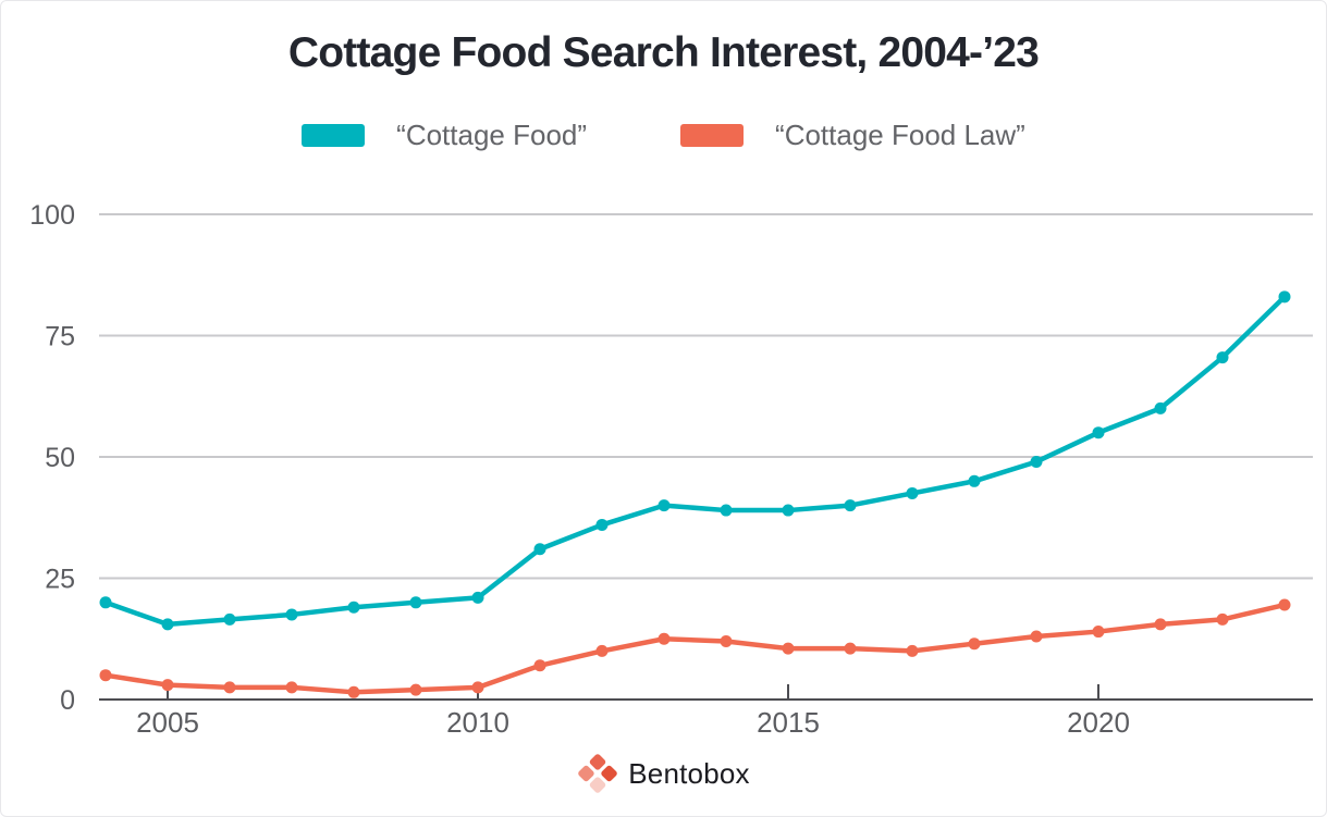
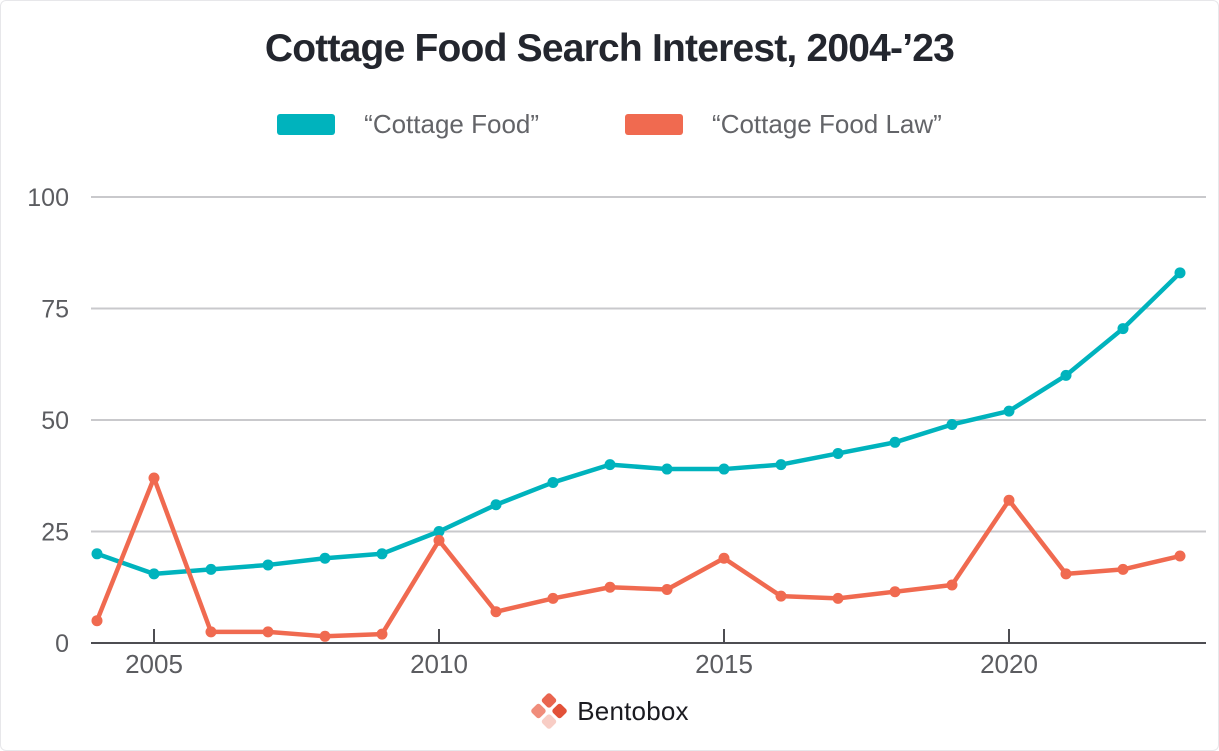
“Cottage Food Law”/2005: 3 -> 37
“Cottage Food”/2010: 21 -> 25
“Cottage Food Law”/2010: 2 -> 23
“Cottage Food Law”/2015: 10 -> 19
“Cottage Food”/2020: 55 -> 52
“Cottage Food Law”/2020: 14 -> 32
